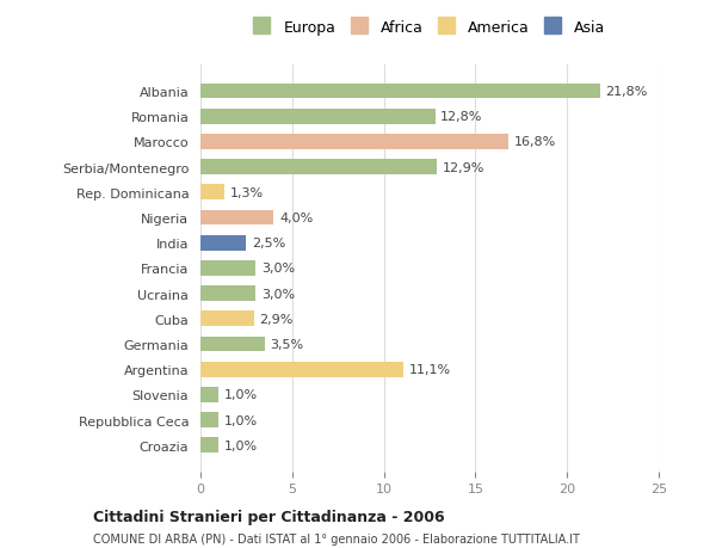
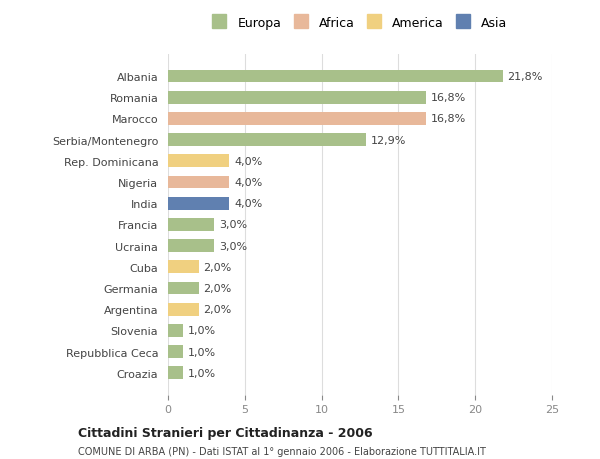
Romania: 12,8% -> 16,8%
Rep. Dominicana: 1,3% -> 4,0%
India: 2,5% -> 4,0%
Cuba: 2,9% -> 2,0%
Germania: 3,5% -> 2,0%
Argentina: 11,1% -> 2,0%
